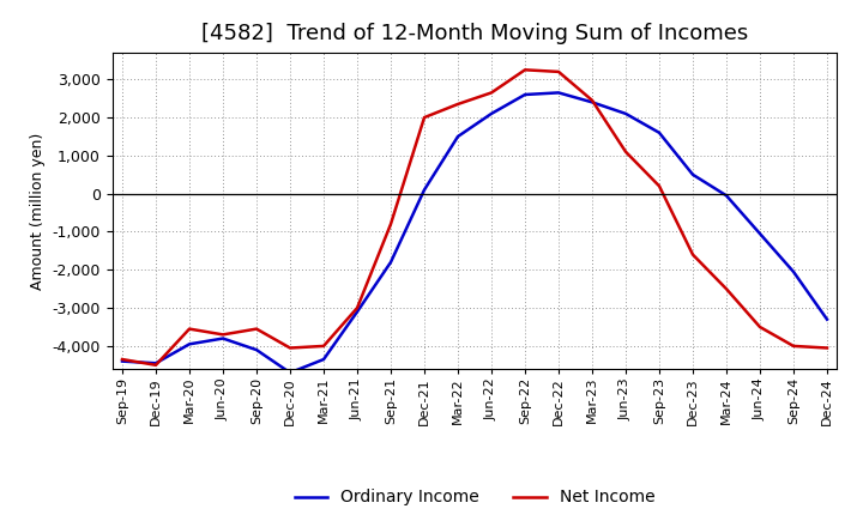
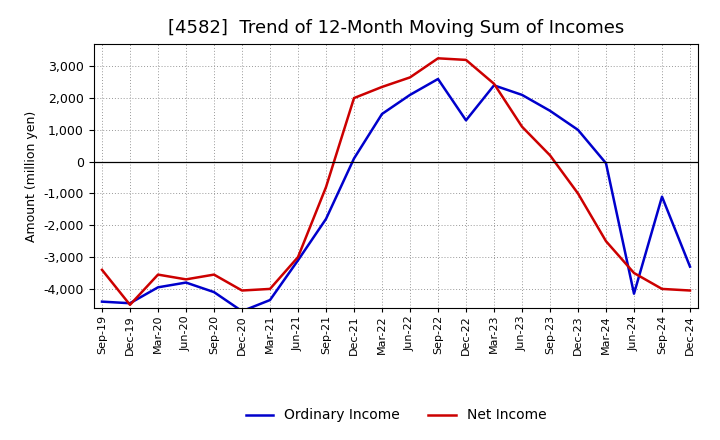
Net Income/Sep-19: -4,350 -> -3,400
Ordinary Income/Dec-22: 2,650 -> 1,300
Ordinary Income/Dec-23: 500 -> 1,000
Net Income/Dec-23: -1,600 -> -1,000
Ordinary Income/Jun-24: -1,050 -> -4,150
Ordinary Income/Sep-24: -2,050 -> -1,100
